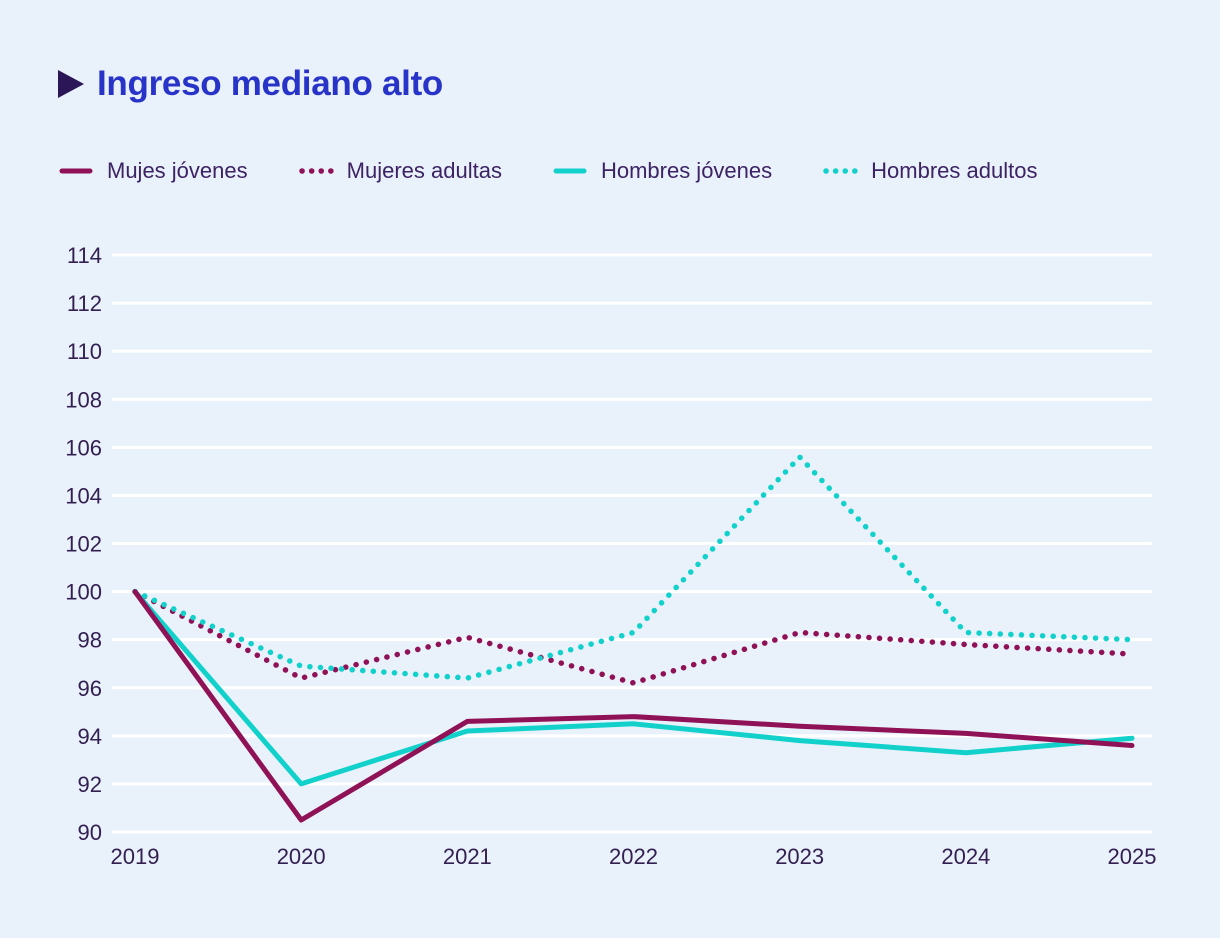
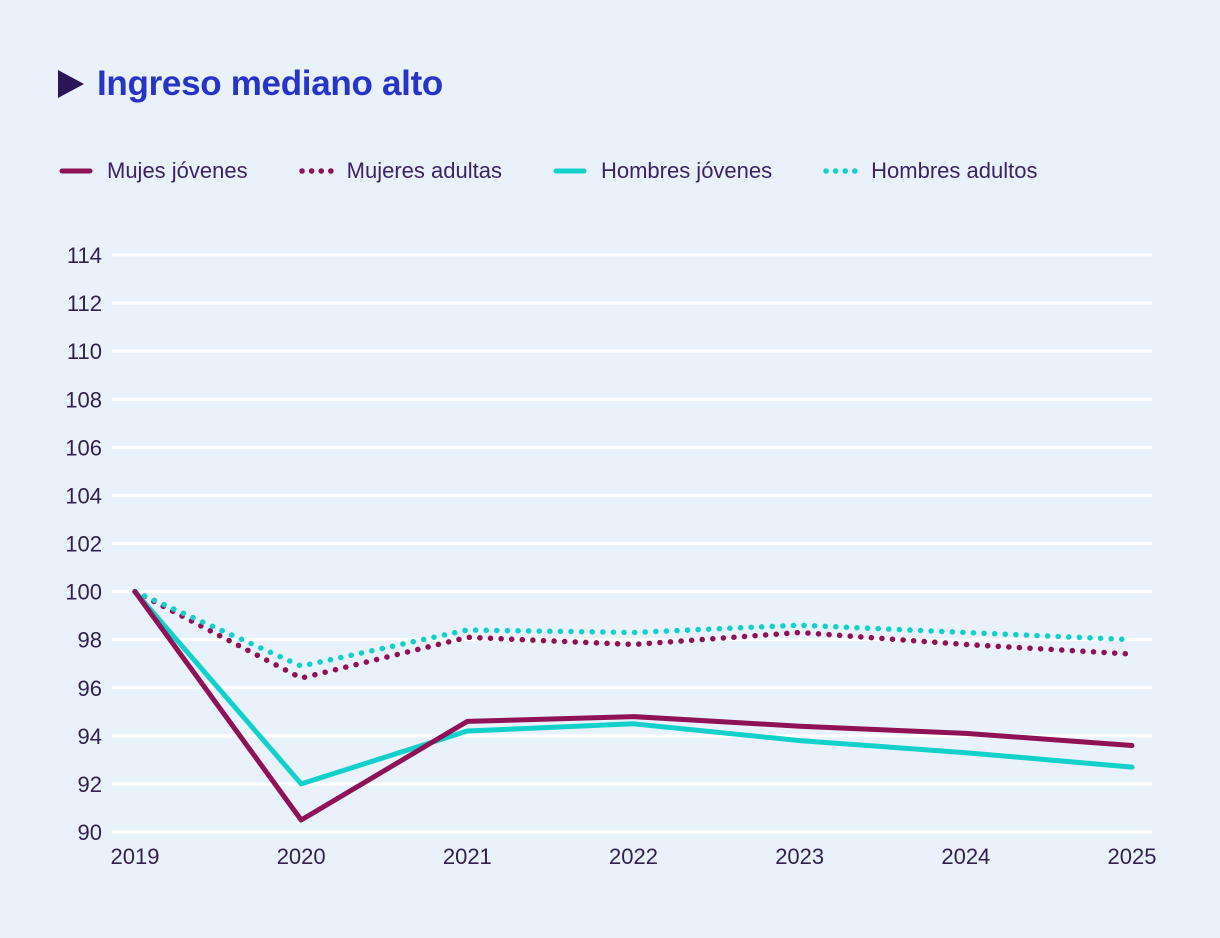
Hombres adultos/2021: 96.4 -> 98.4
Mujeres adultas/2022: 96.2 -> 97.8
Hombres adultos/2023: 105.6 -> 98.6
Hombres jóvenes/2025: 93.9 -> 92.7
